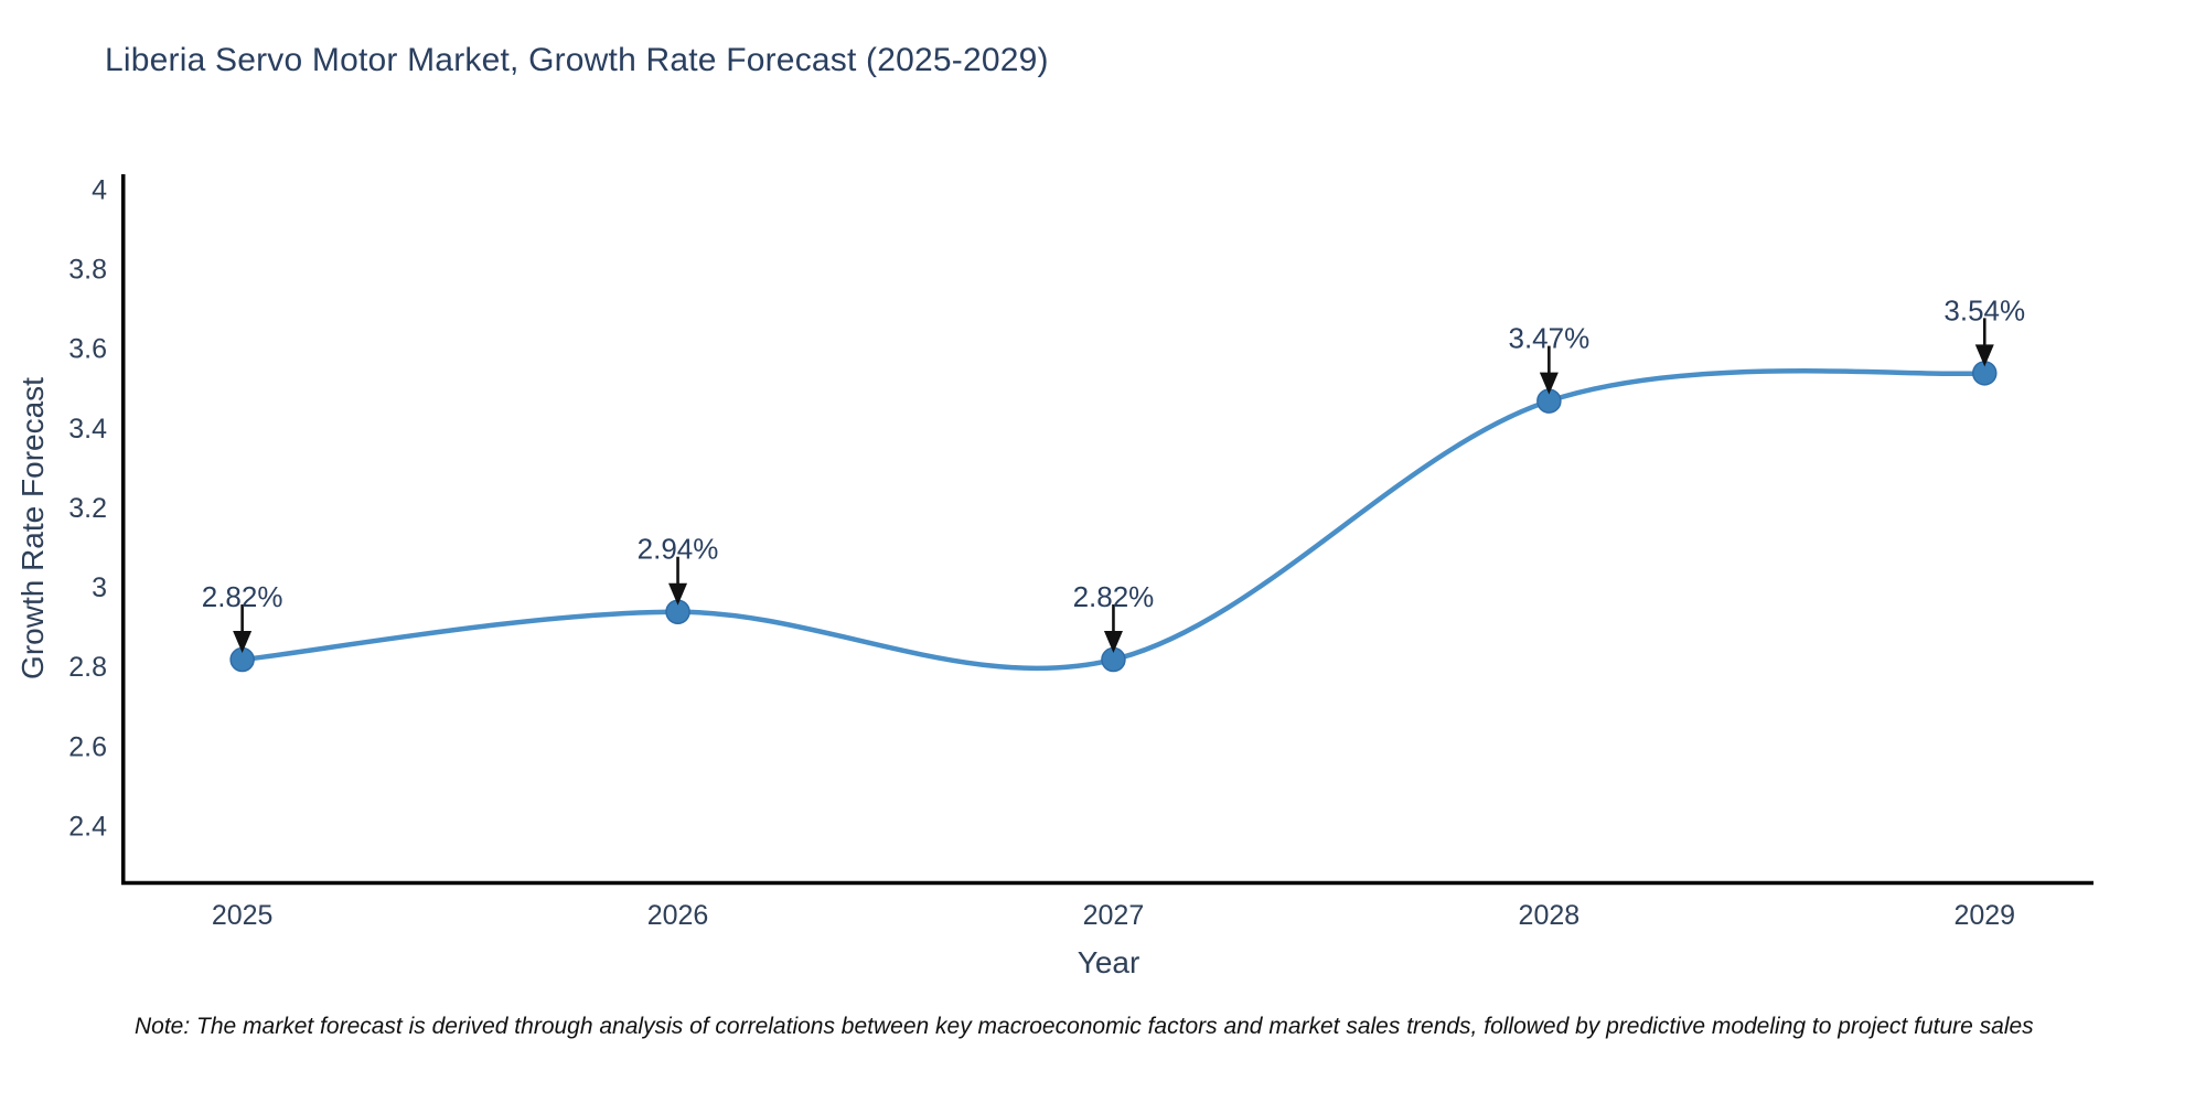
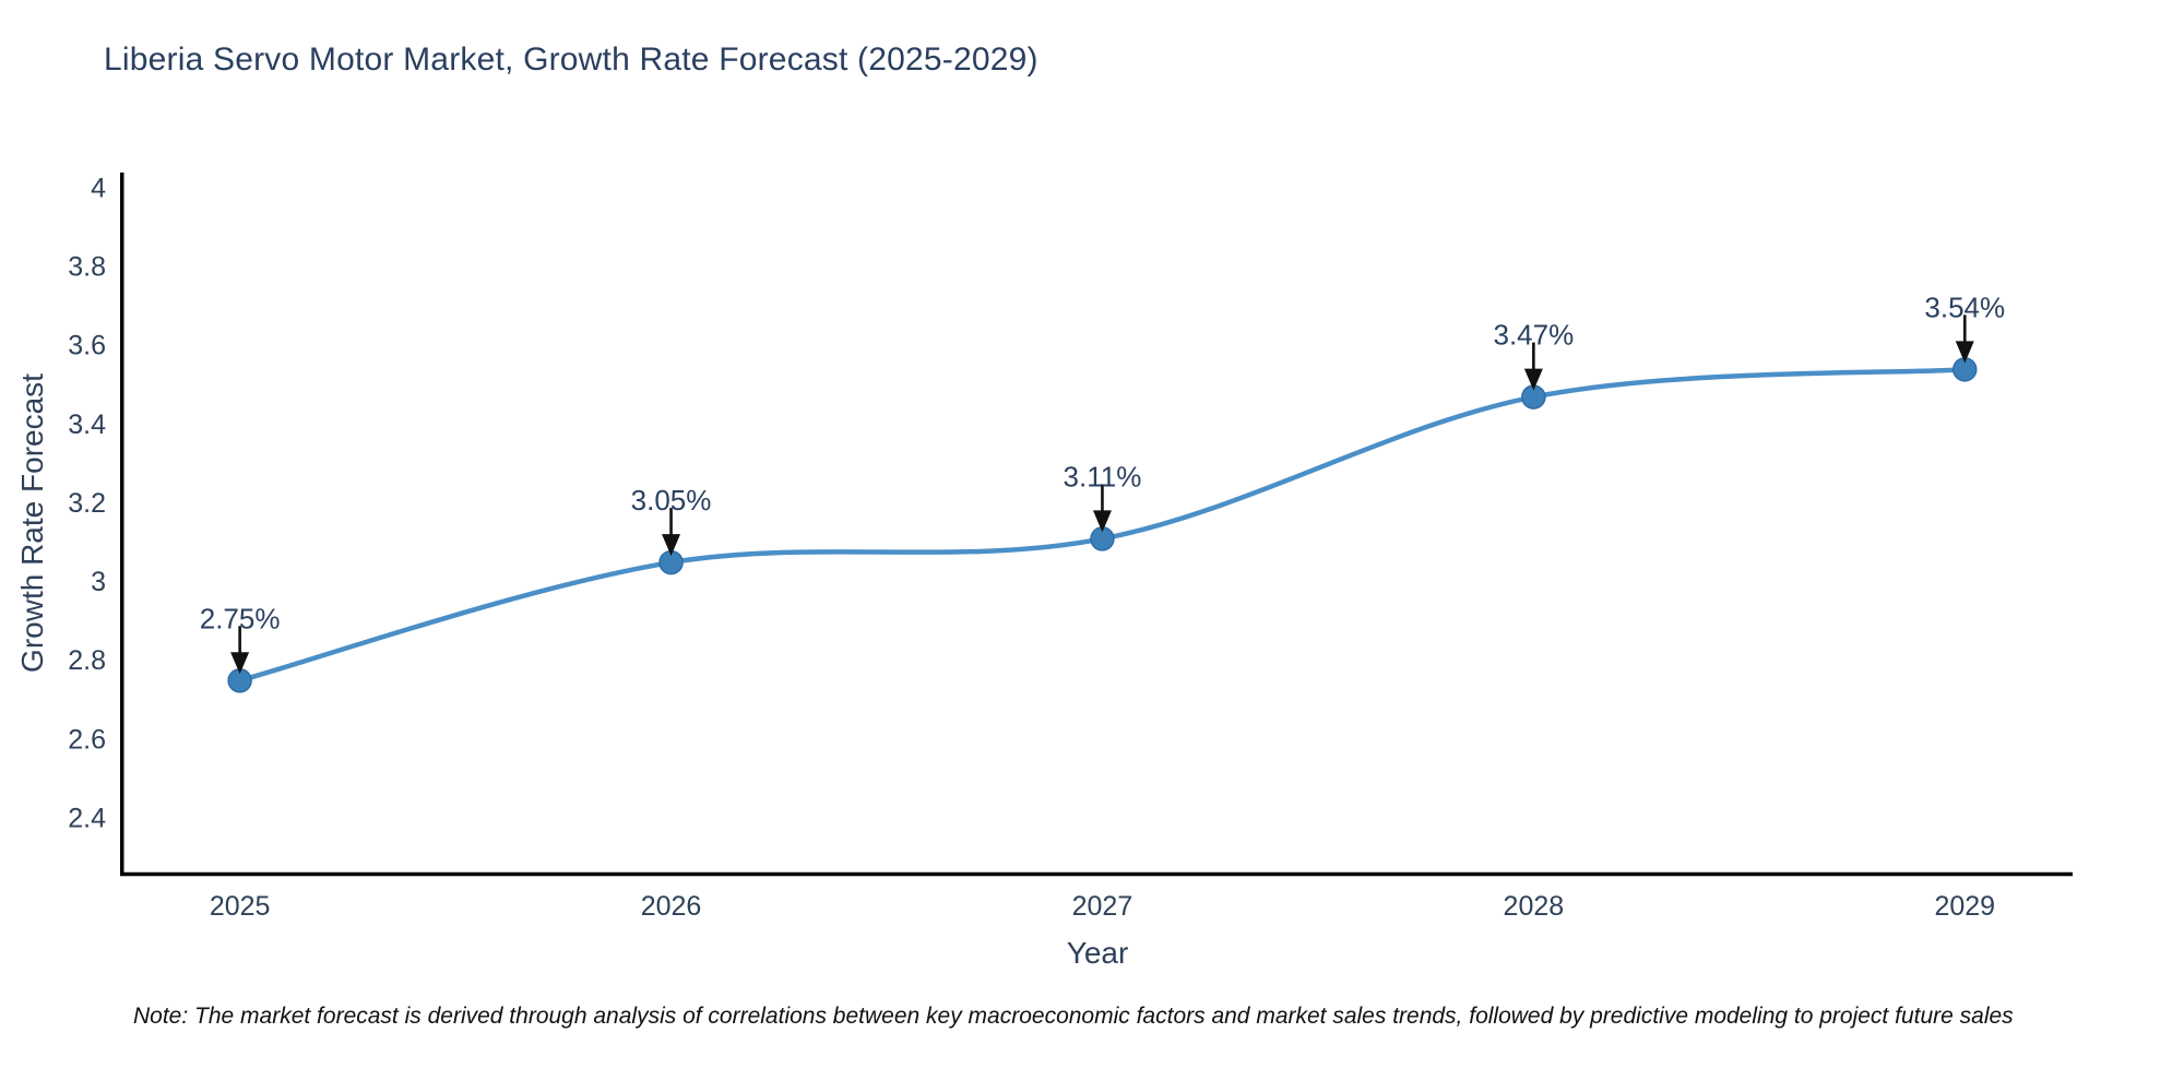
2025: 2.82% -> 2.75%
2026: 2.94% -> 3.05%
2027: 2.82% -> 3.11%
